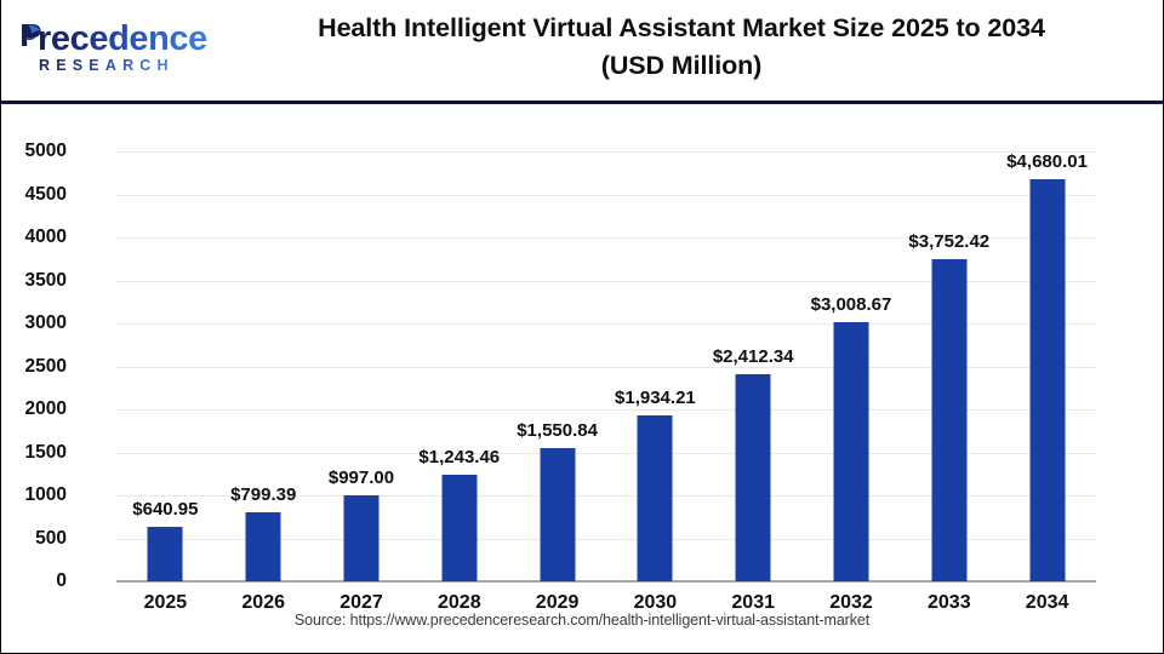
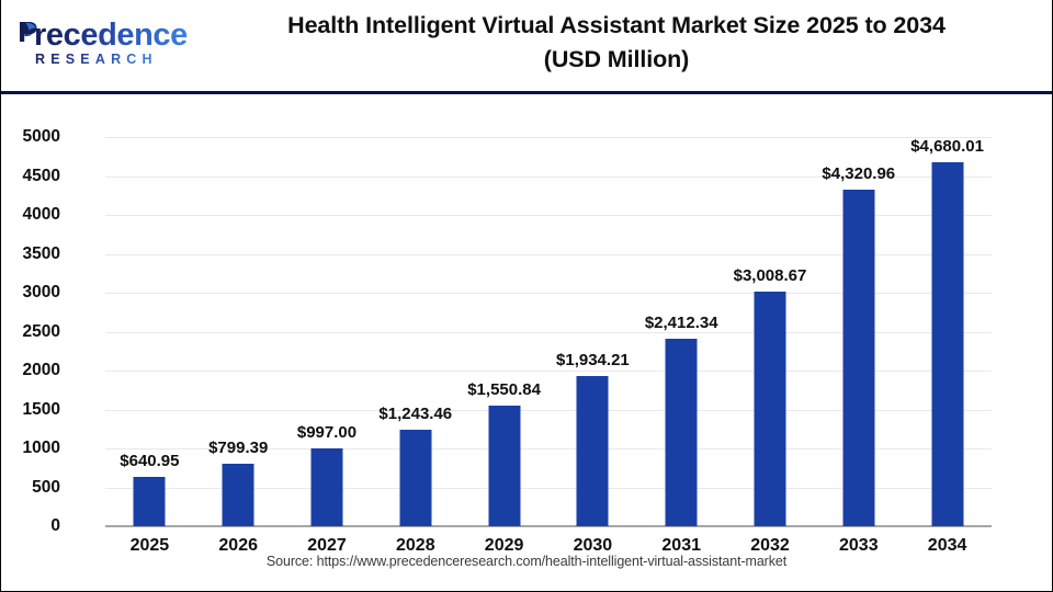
2033: $3,752.42 -> $4,320.96
